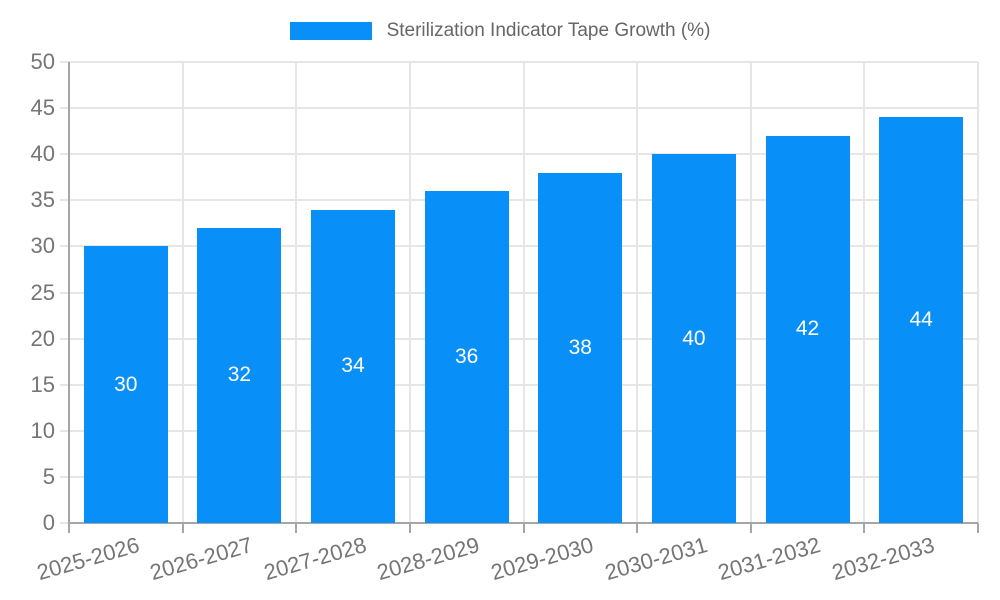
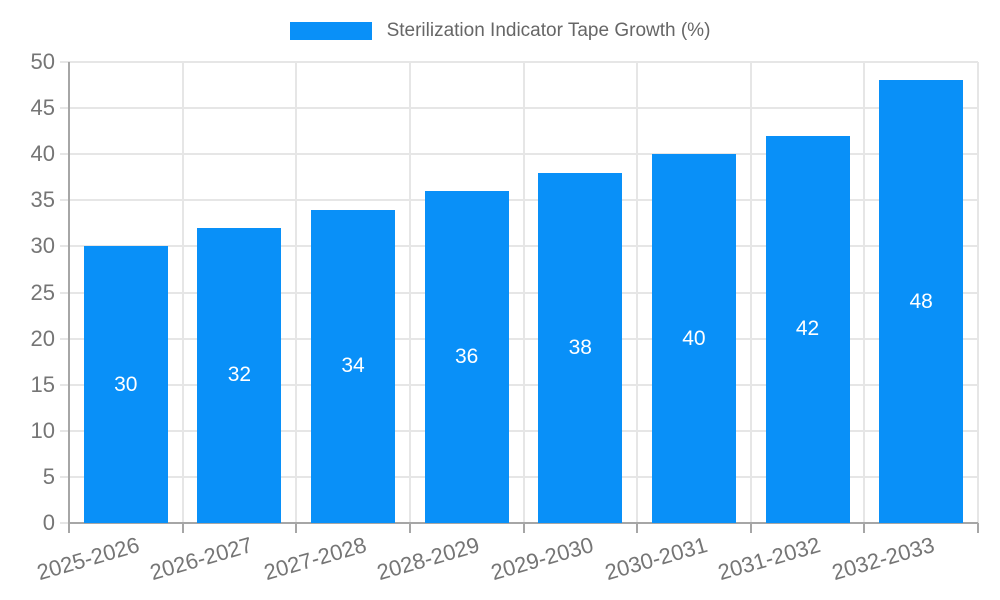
2032-2033: 44 -> 48
